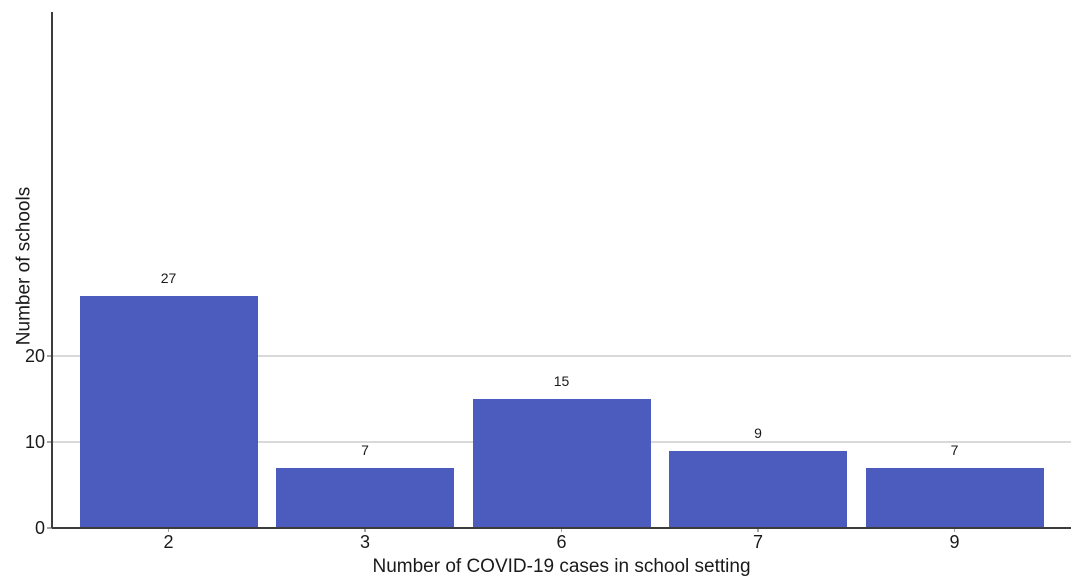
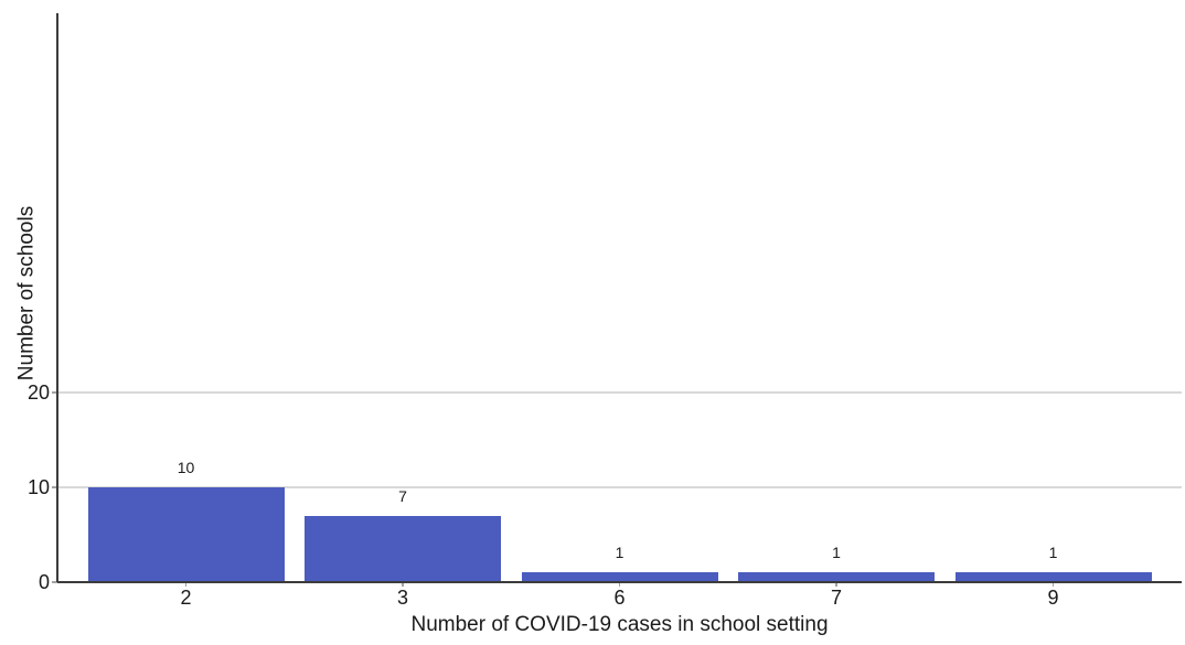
2: 27 -> 10
6: 15 -> 1
7: 9 -> 1
9: 7 -> 1
